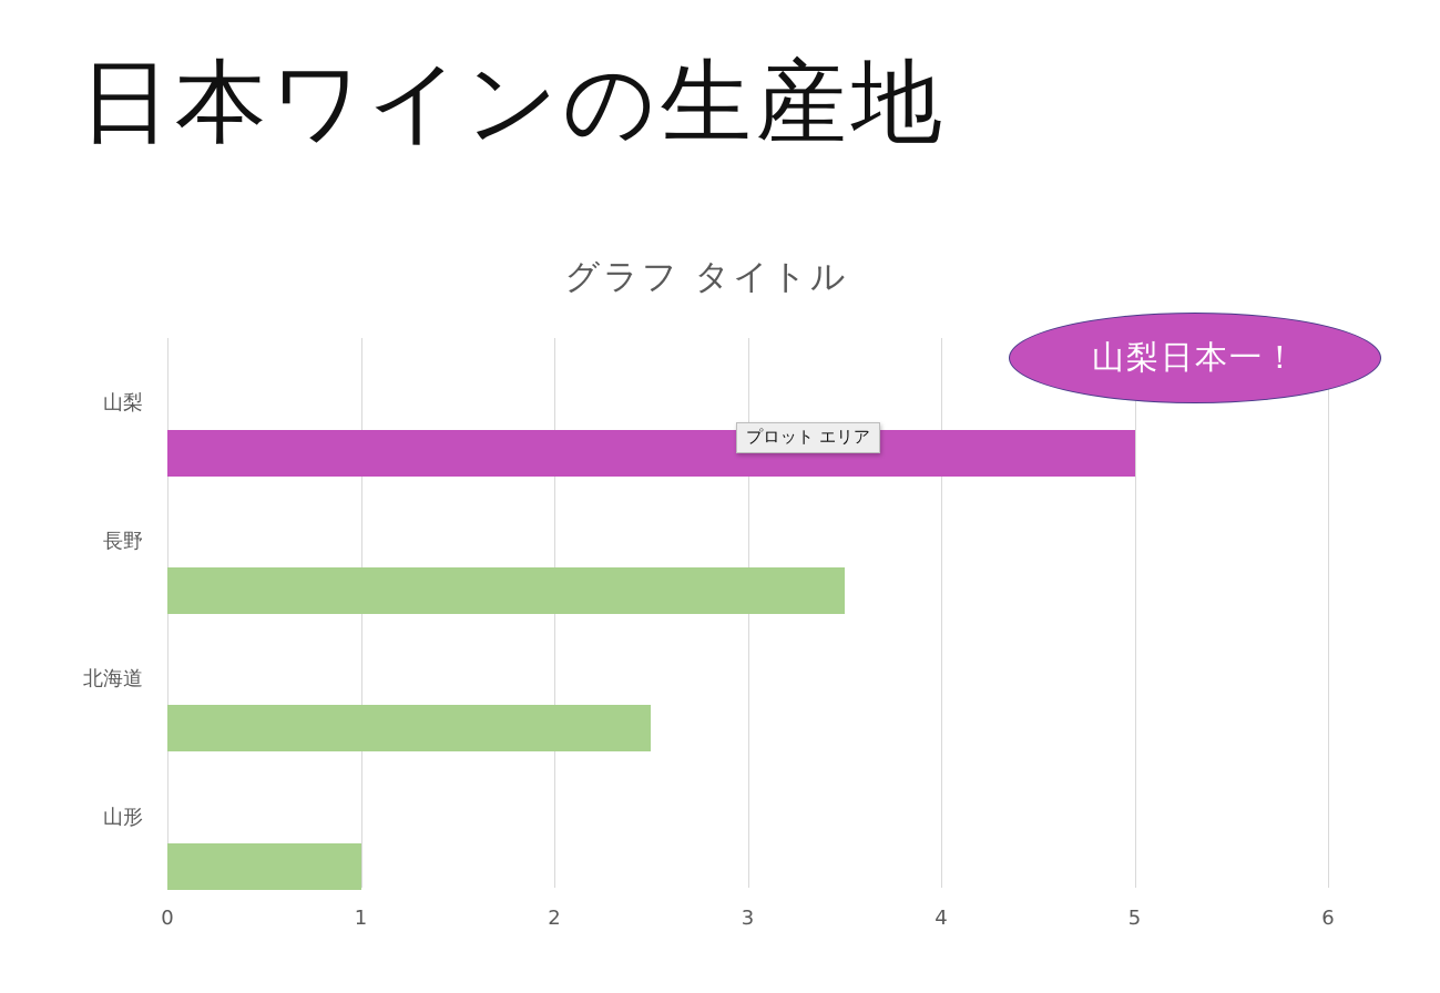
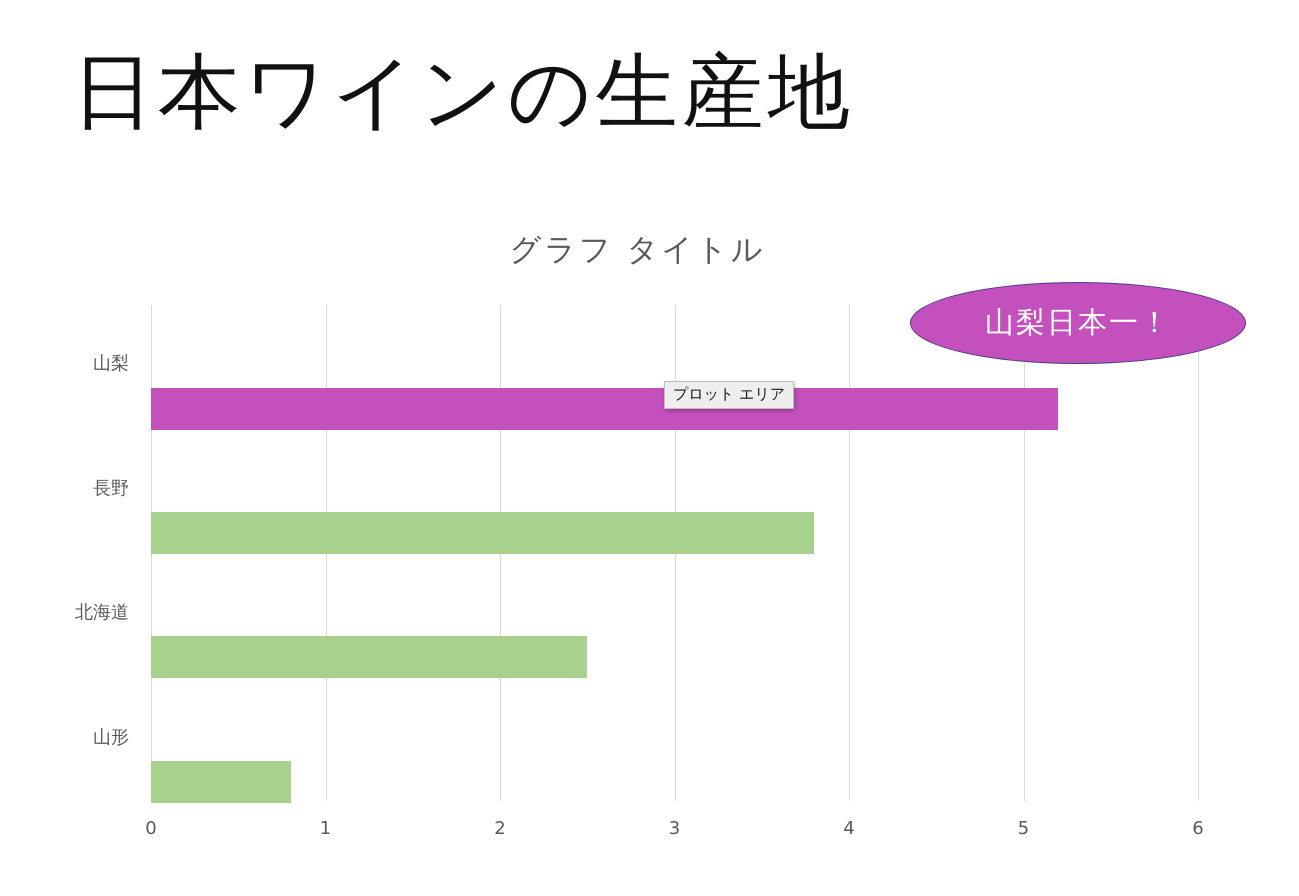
山梨: 5.0 -> 5.2
長野: 3.5 -> 3.8
山形: 1.0 -> 0.8
